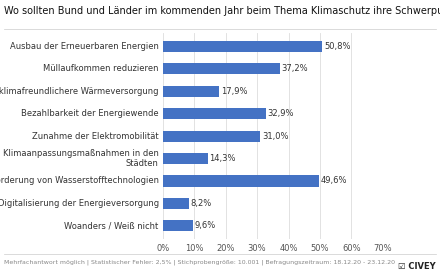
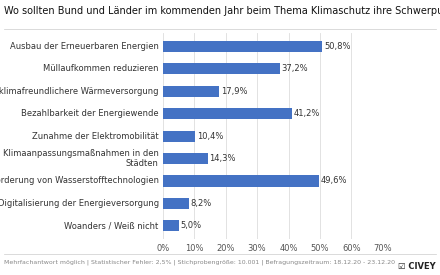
Bezahlbarkeit der Energiewende: 32,9% -> 41,2%
Zunahme der Elektromobilität: 31,0% -> 10,4%
Woanders / Weiß nicht: 9,6% -> 5,0%
